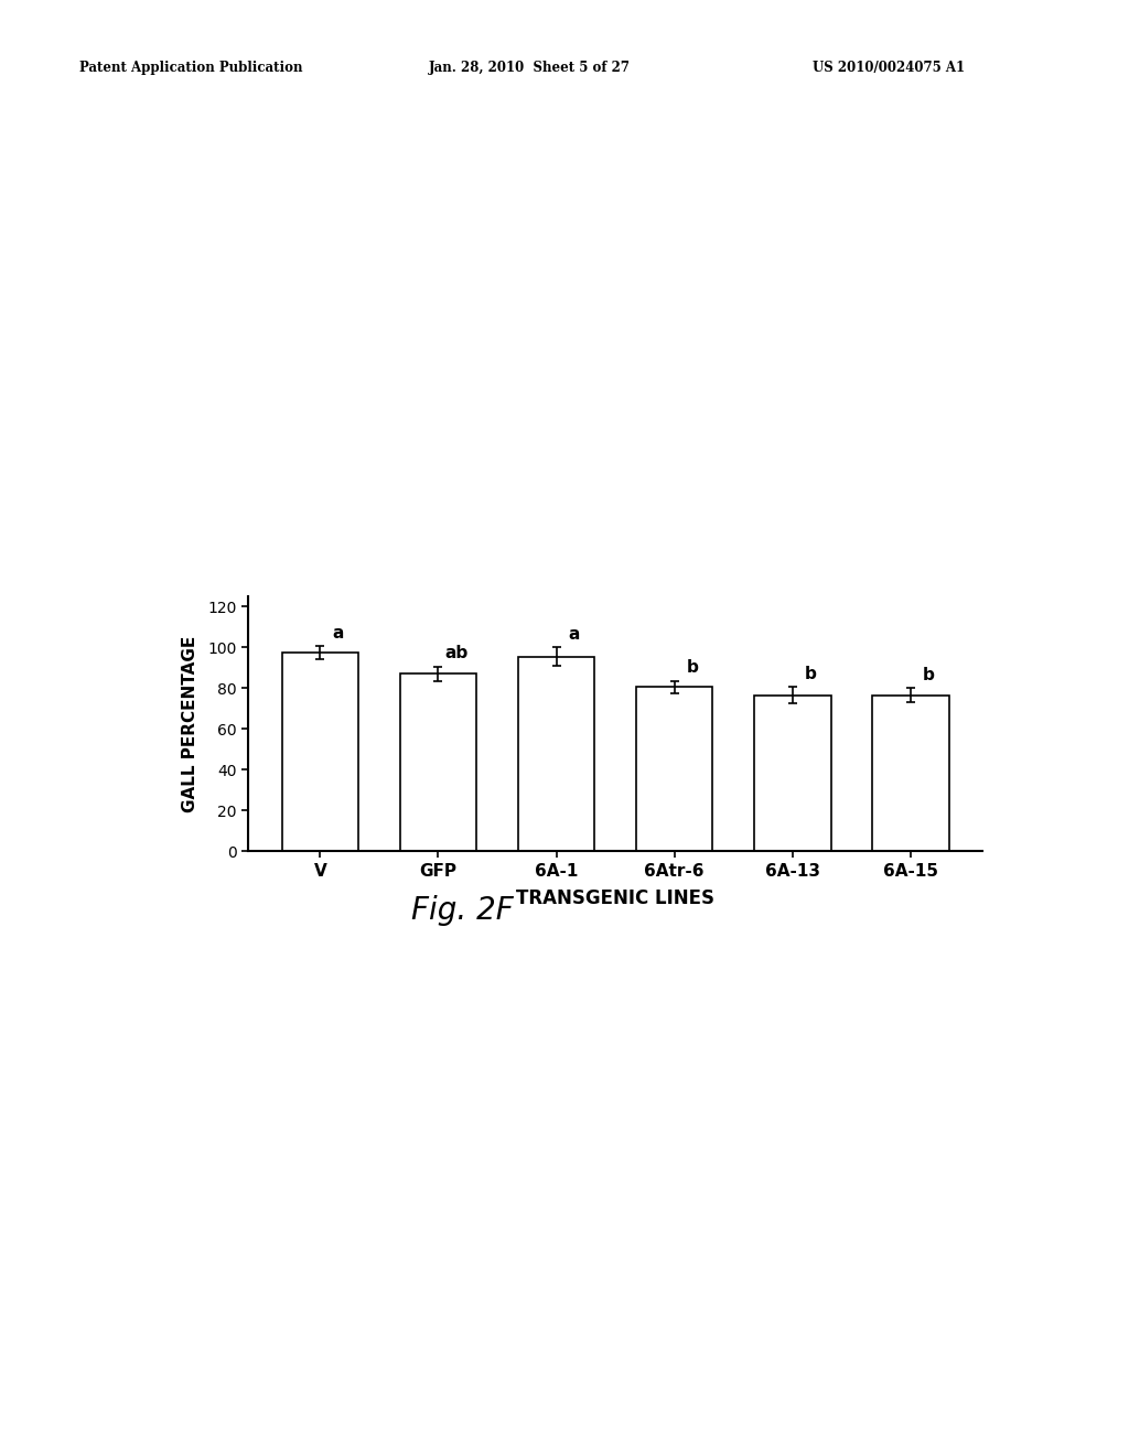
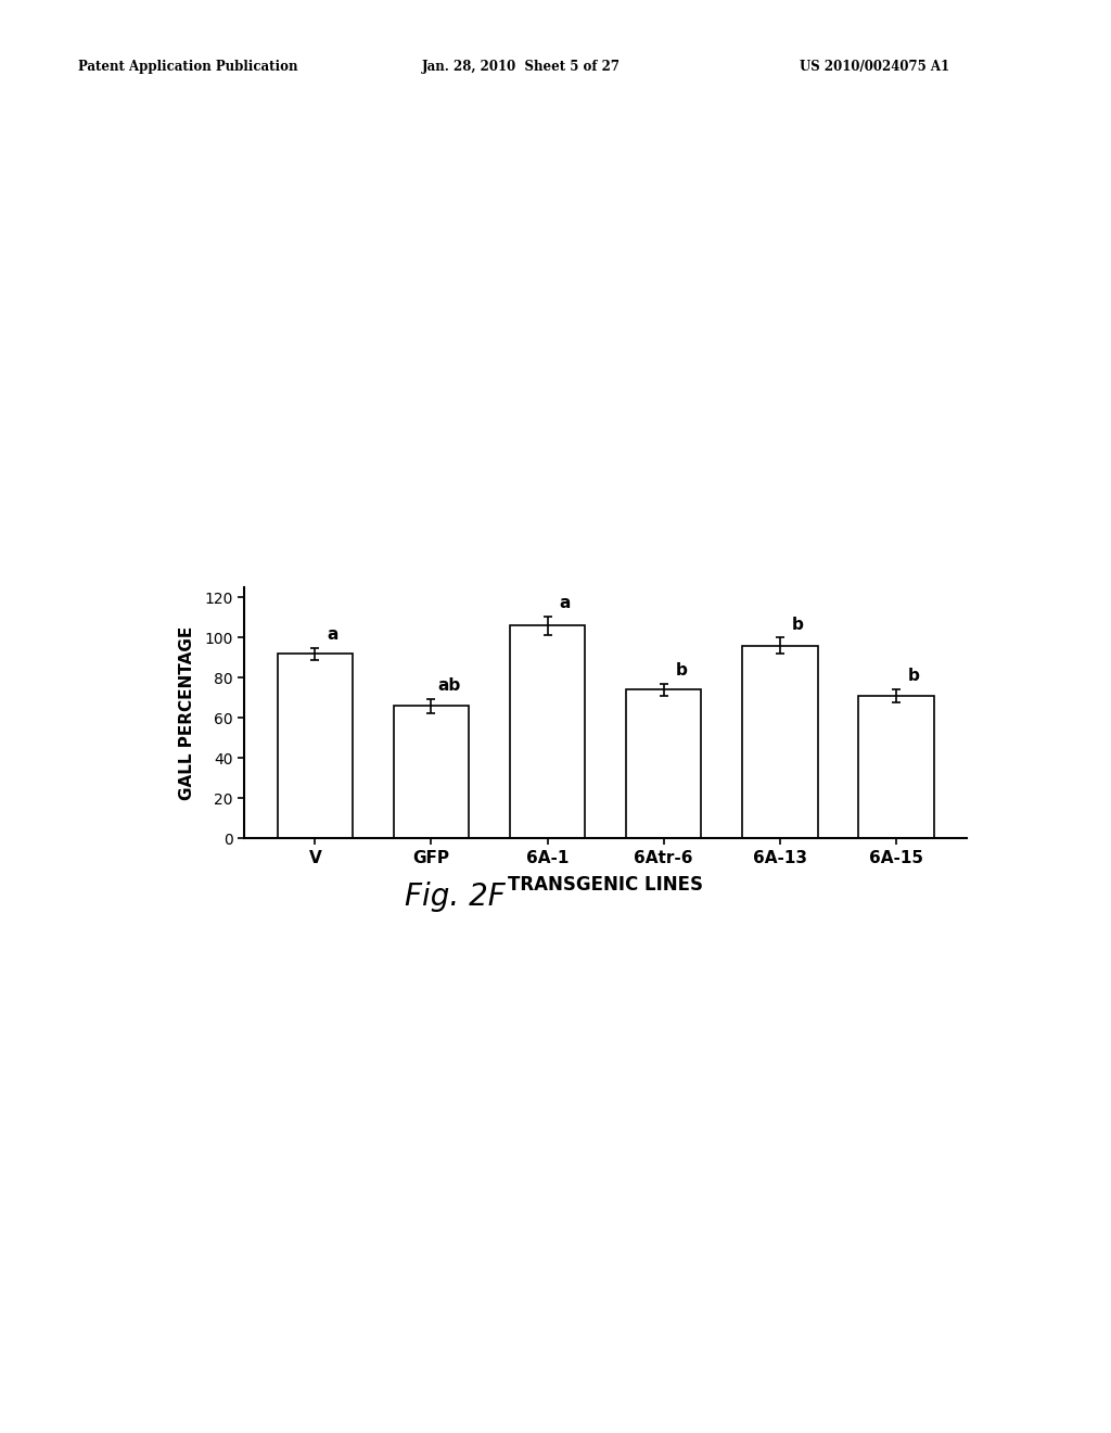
V: 98 -> 92
GFP: 87 -> 66
6A-1: 96 -> 106
6Atr-6: 80 -> 74
6A-13: 76 -> 96
6A-15: 76 -> 71
